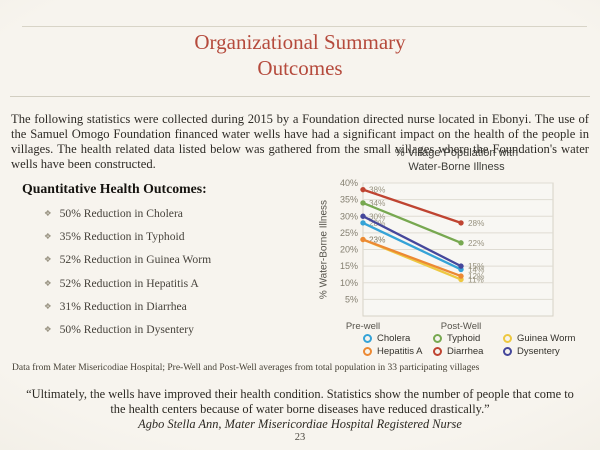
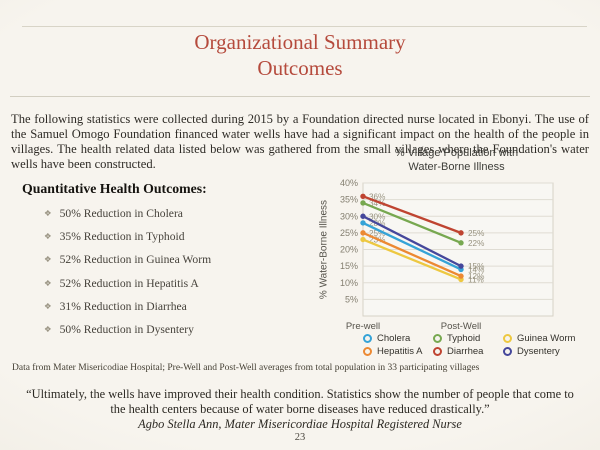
Hepatitis A/Pre-well: 23% -> 25%
Diarrhea/Pre-well: 38% -> 36%
Diarrhea/Post-Well: 28% -> 25%
